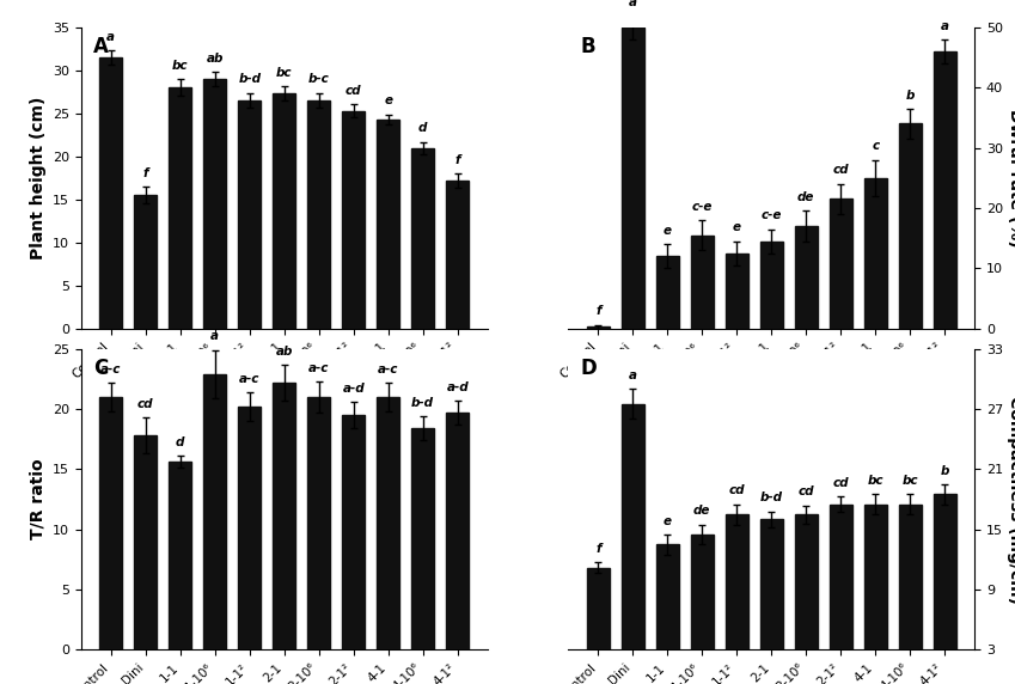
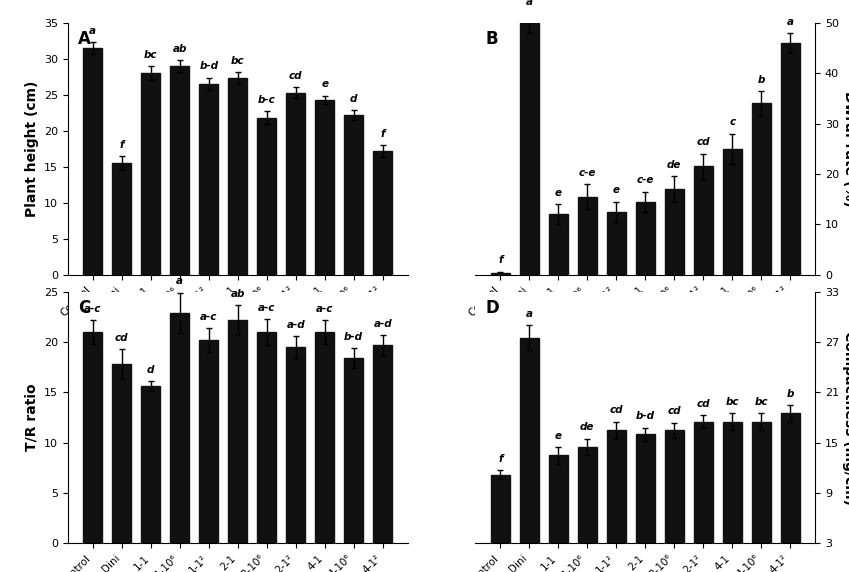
2-10⁶: 26.5 -> 21.8
4-10⁶: 21.0 -> 22.2
